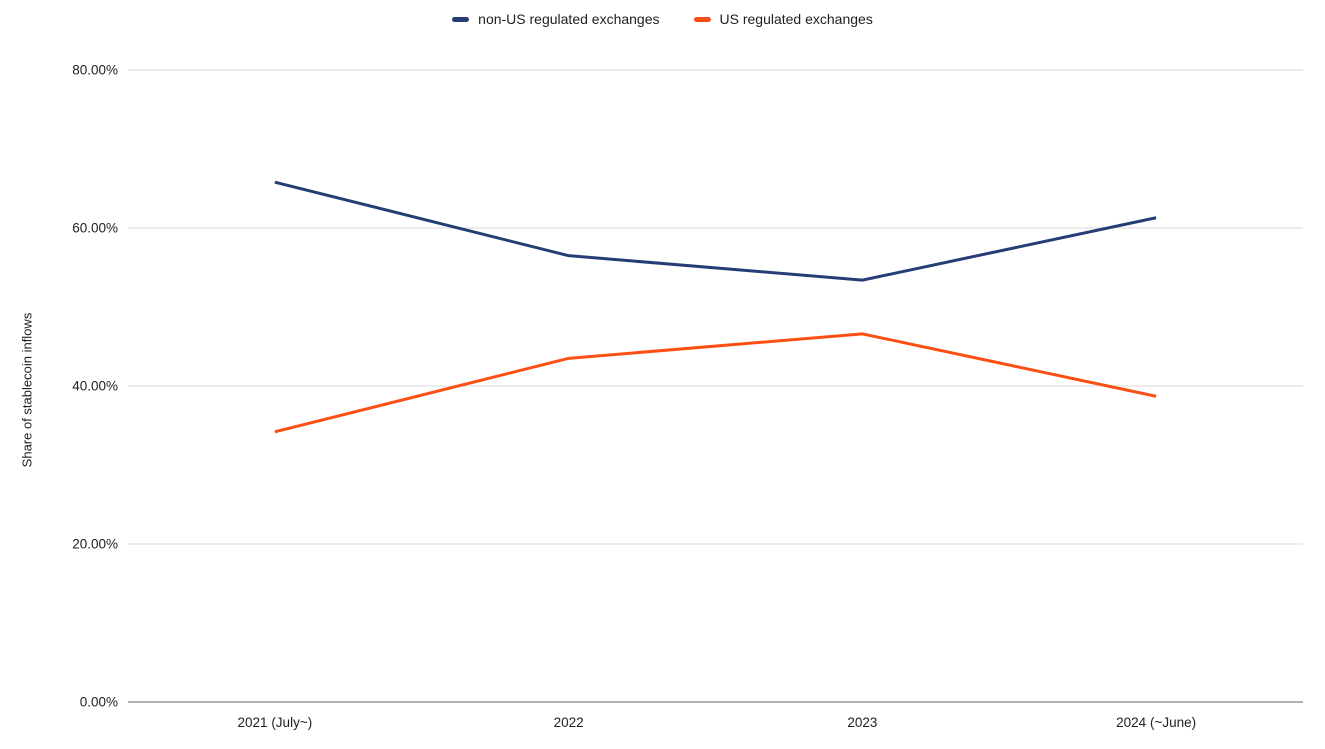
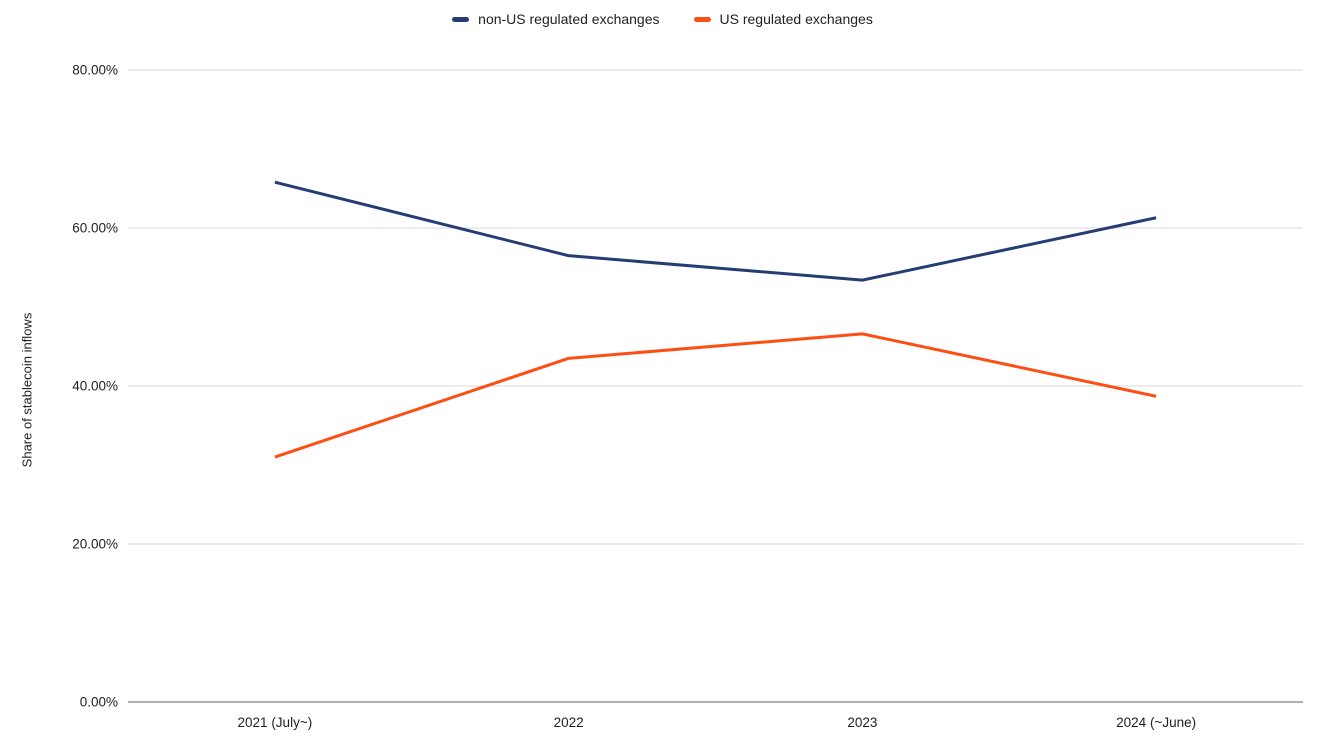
US regulated exchanges/2021 (July~): 34% -> 31%
